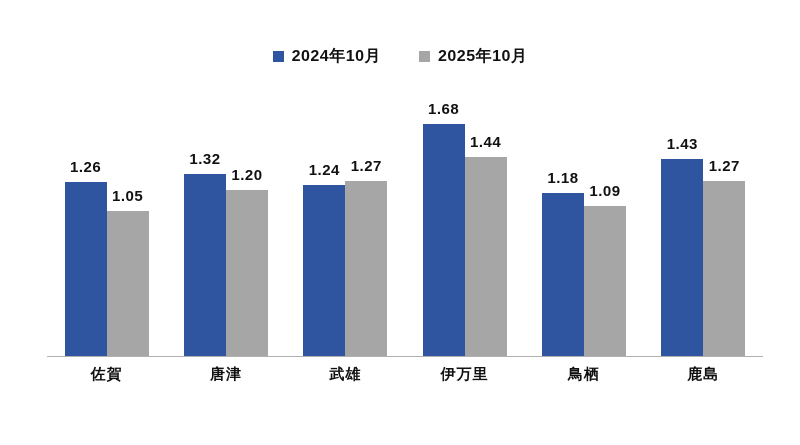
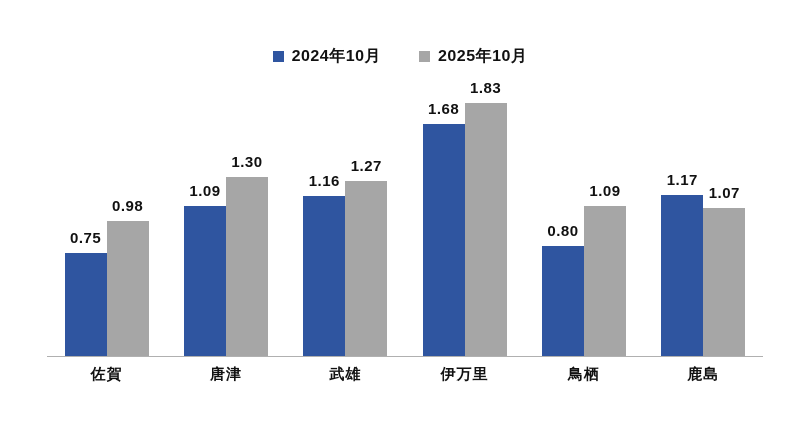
2024年10月/佐賀: 1.26 -> 0.75
2025年10月/佐賀: 1.05 -> 0.98
2024年10月/唐津: 1.32 -> 1.09
2025年10月/唐津: 1.20 -> 1.30
2024年10月/武雄: 1.24 -> 1.16
2025年10月/伊万里: 1.44 -> 1.83
2024年10月/鳥栖: 1.18 -> 0.80
2024年10月/鹿島: 1.43 -> 1.17
2025年10月/鹿島: 1.27 -> 1.07
